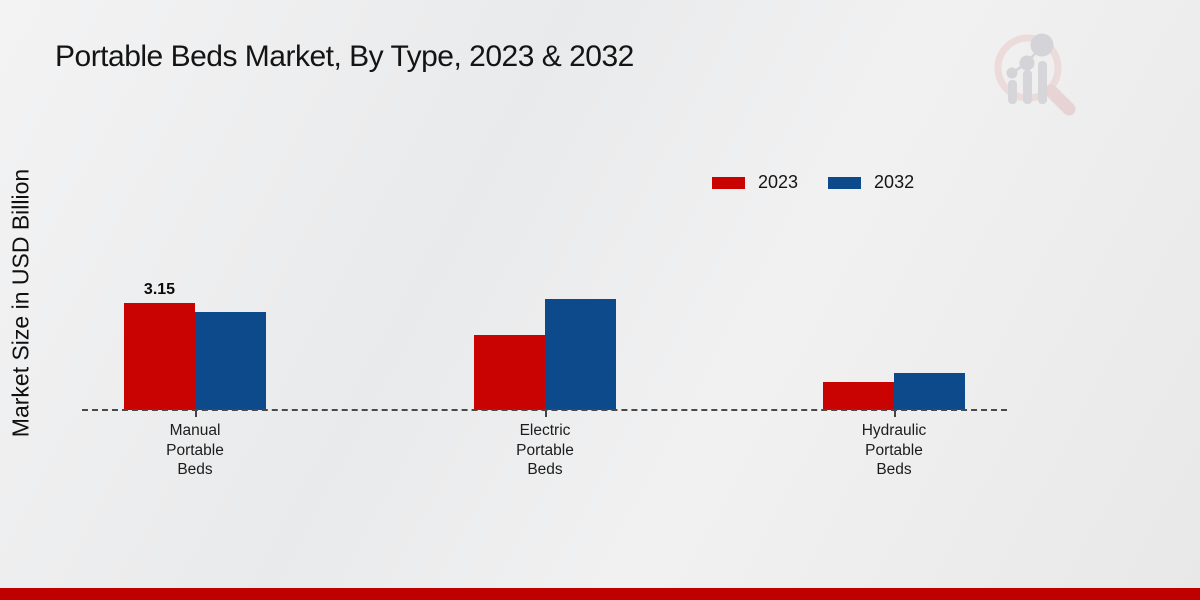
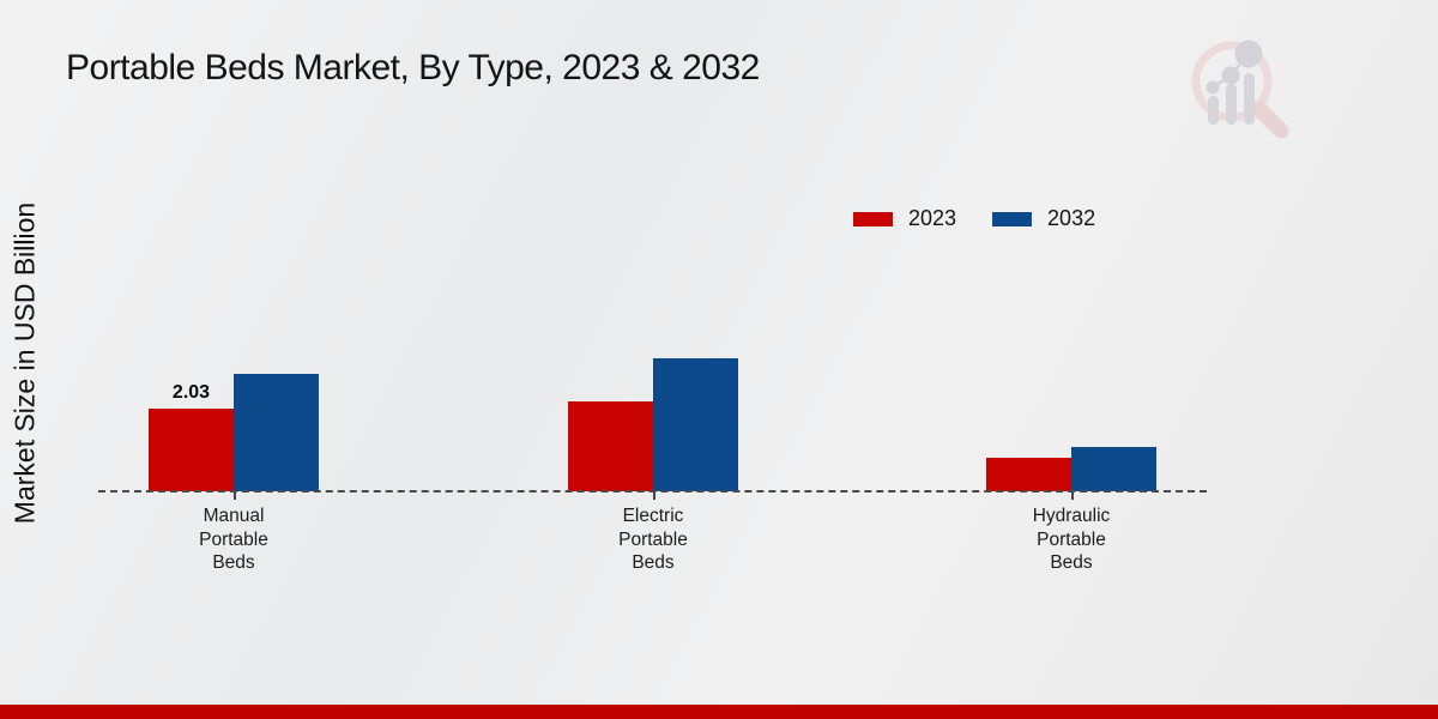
2023/Manual Portable Beds: 3.15 -> 2.03
